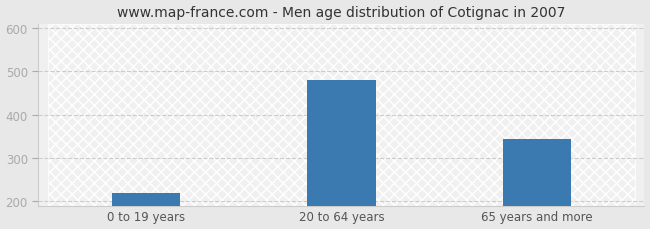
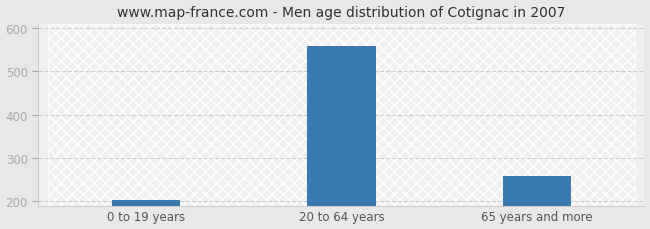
0 to 19 years: 220 -> 204
20 to 64 years: 480 -> 559
65 years and more: 345 -> 258
